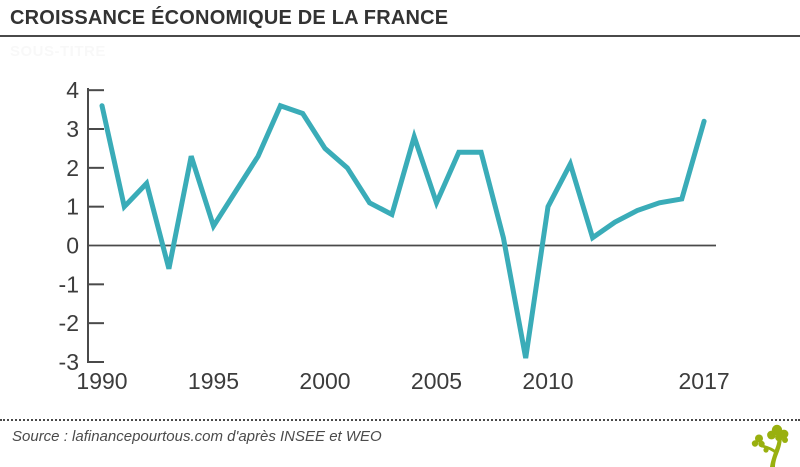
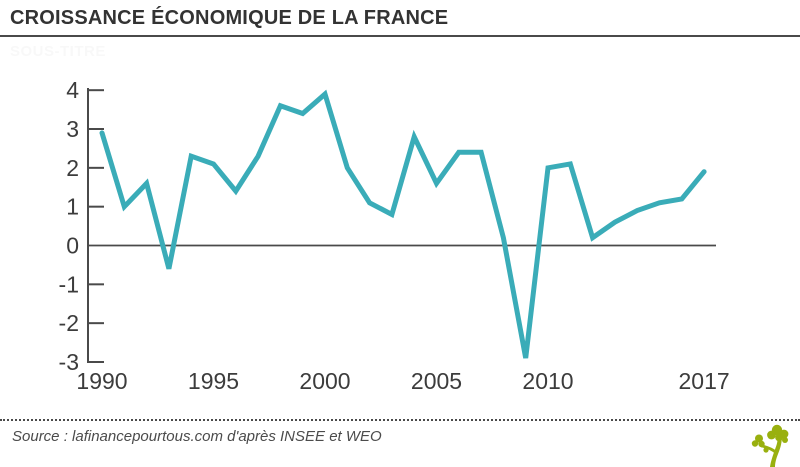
1990: 3.6 -> 2.9
1995: 0.5 -> 2.1
2000: 2.5 -> 3.9
2005: 1.1 -> 1.6
2010: 1.0 -> 2.0
2017: 3.2 -> 1.9
